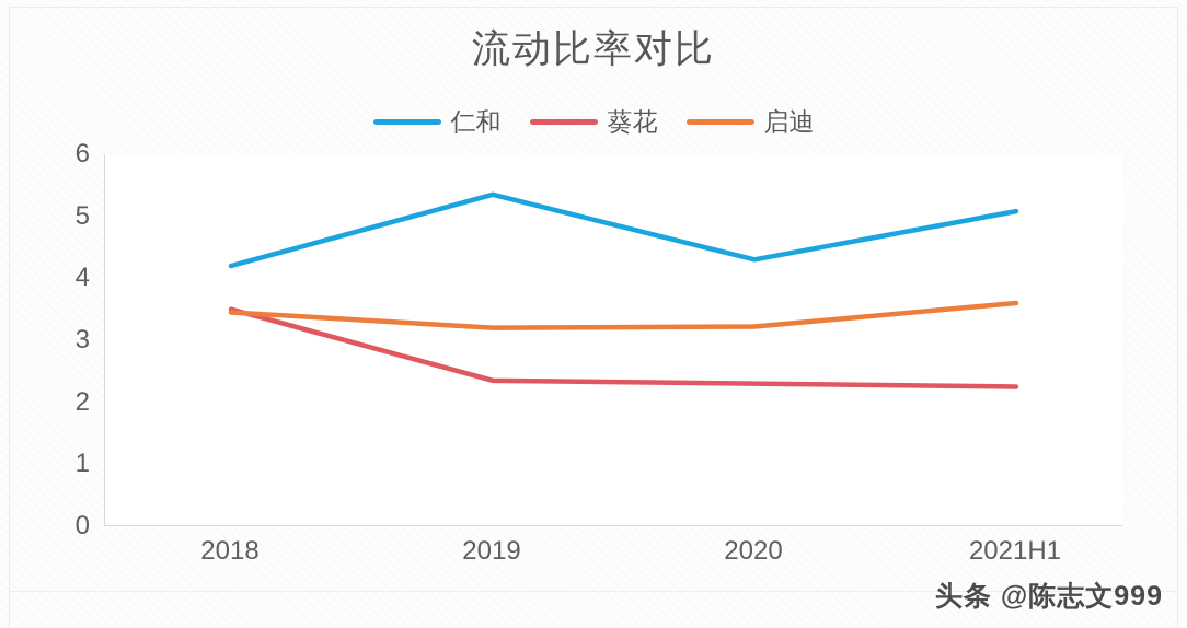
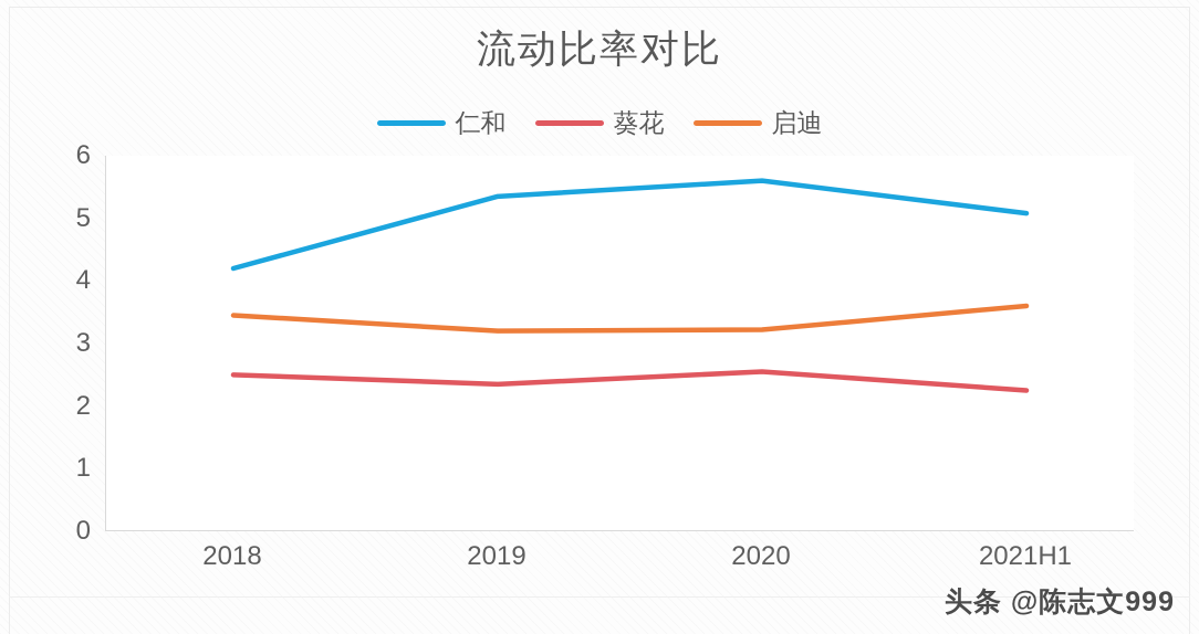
葵花/2018: 3.5 -> 2.5
仁和/2020: 4.3 -> 5.6
葵花/2020: 2.3 -> 2.5
